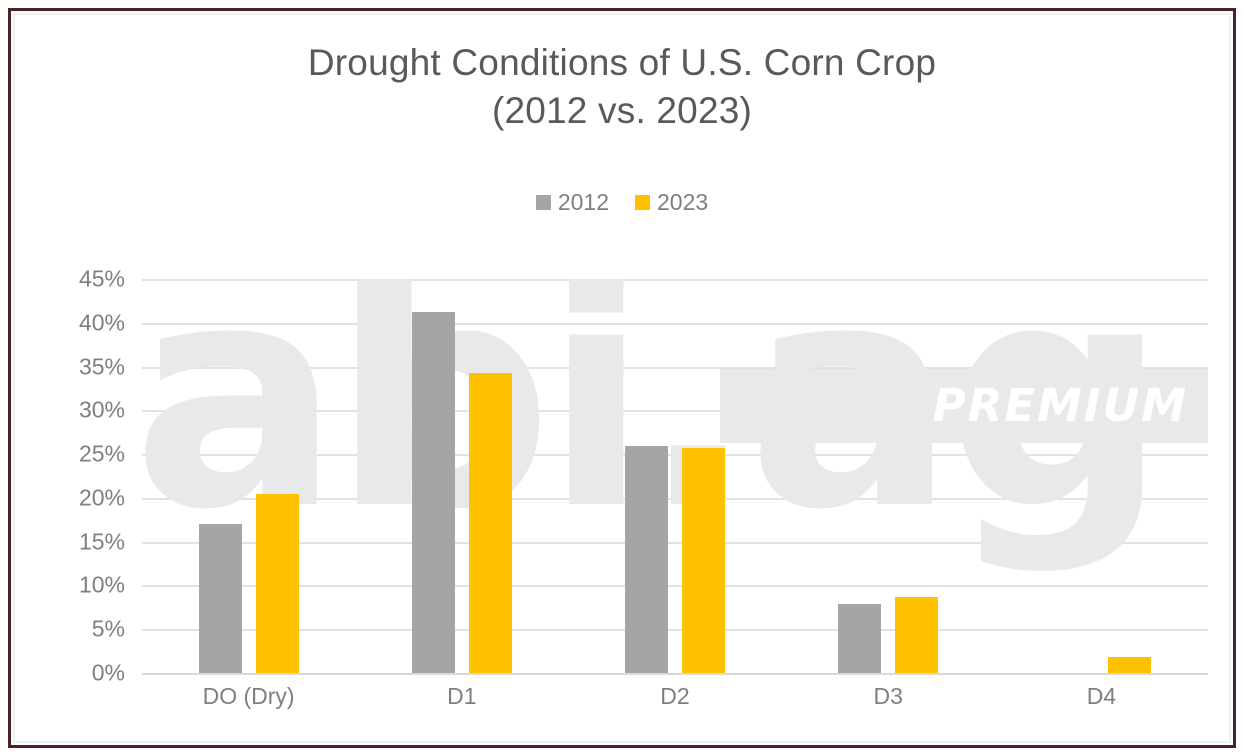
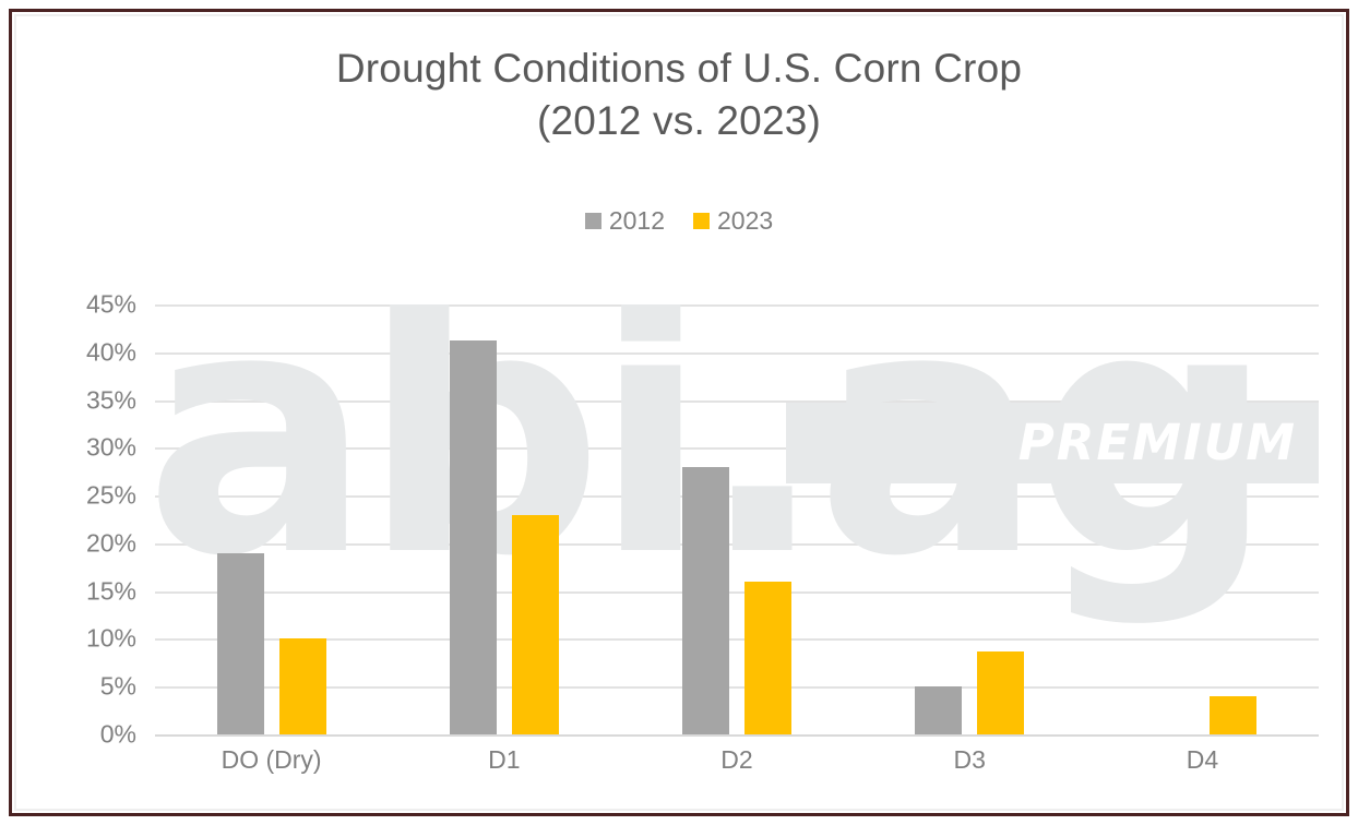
2012/DO (Dry): 17% -> 19%
2023/DO (Dry): 20% -> 10%
2023/D1: 34% -> 23%
2012/D2: 26% -> 28%
2023/D2: 26% -> 16%
2012/D3: 8% -> 5%
2023/D4: 2% -> 4%
